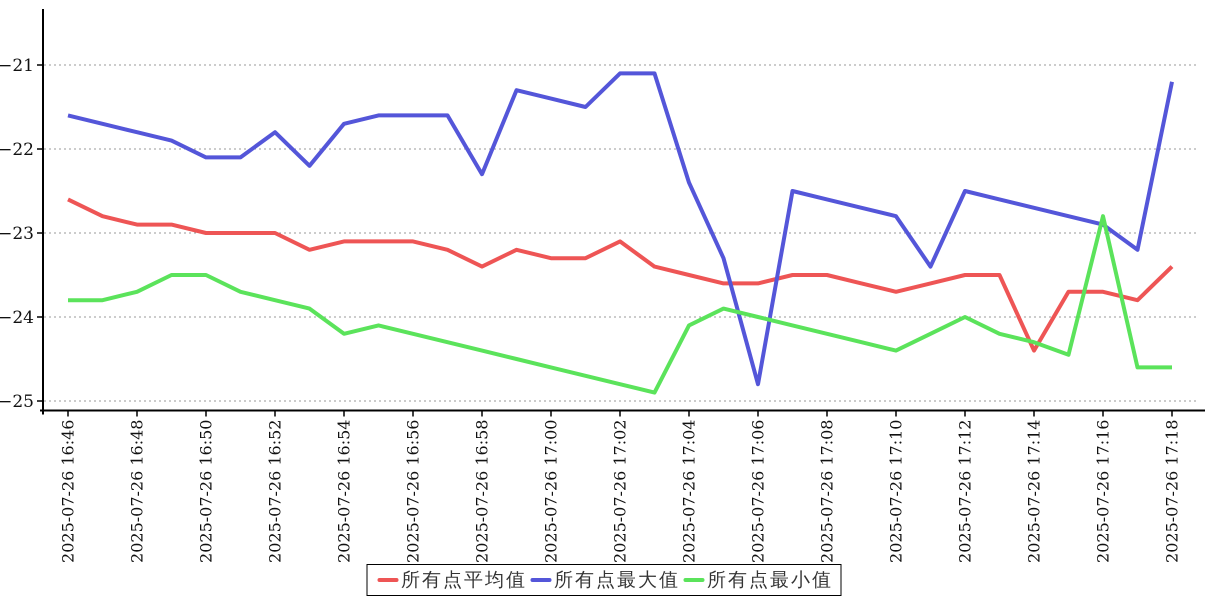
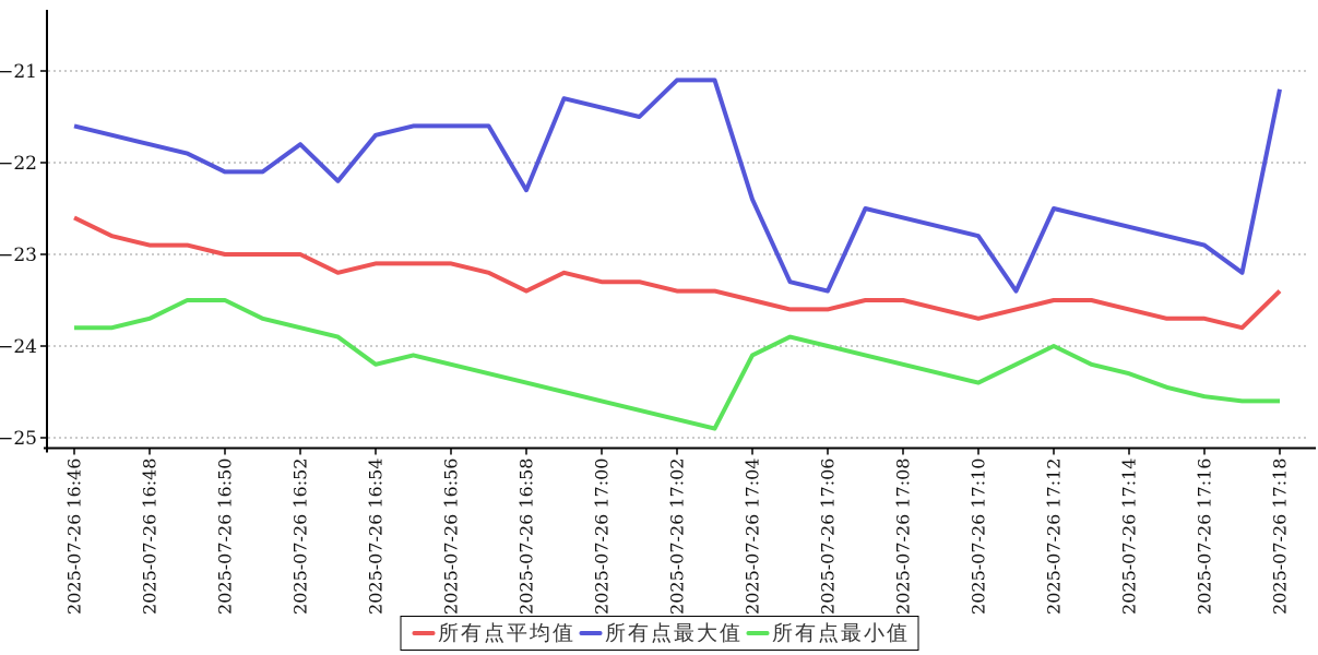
所有点平均值/2025-07-26 17:02: -23.1 -> -23.4
所有点最大值/2025-07-26 17:06: -24.8 -> -23.4
所有点平均值/2025-07-26 17:14: -24.4 -> -23.6
所有点最小值/2025-07-26 17:16: -22.8 -> -24.6
